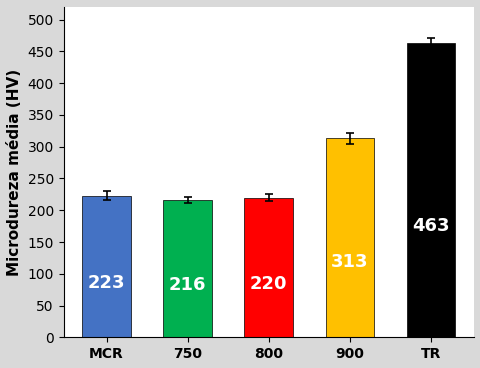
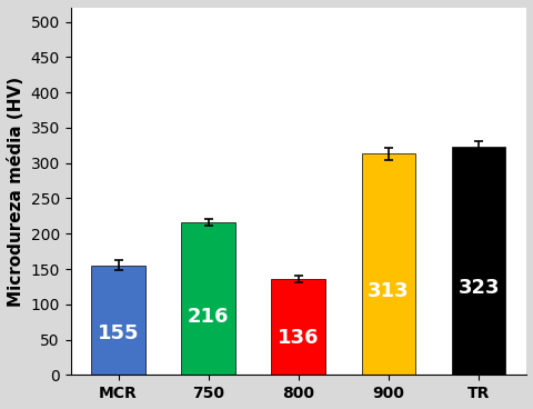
MCR: 223 -> 155
800: 220 -> 136
TR: 463 -> 323
